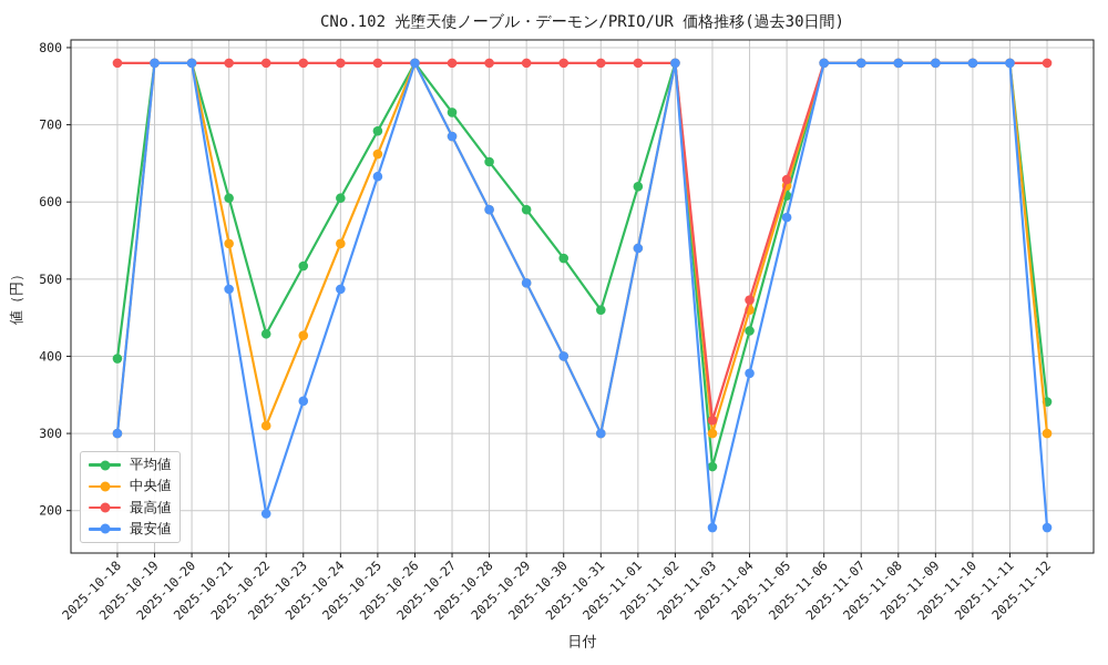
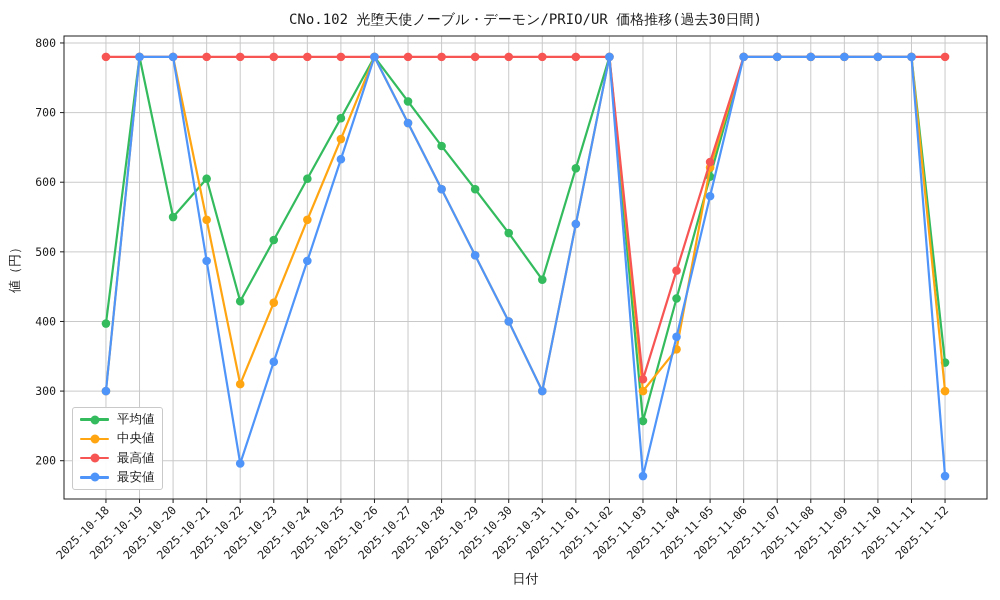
平均値/2025-10-20: 780 -> 550
中央値/2025-11-04: 460 -> 360
